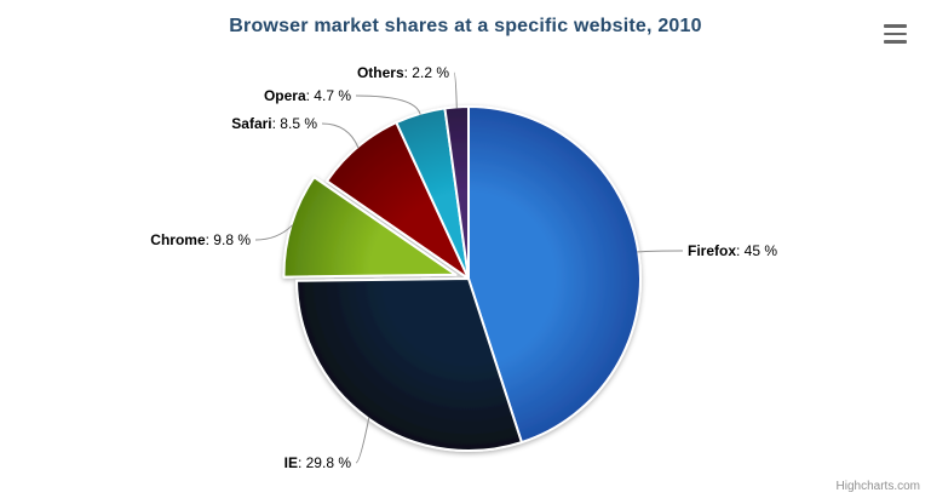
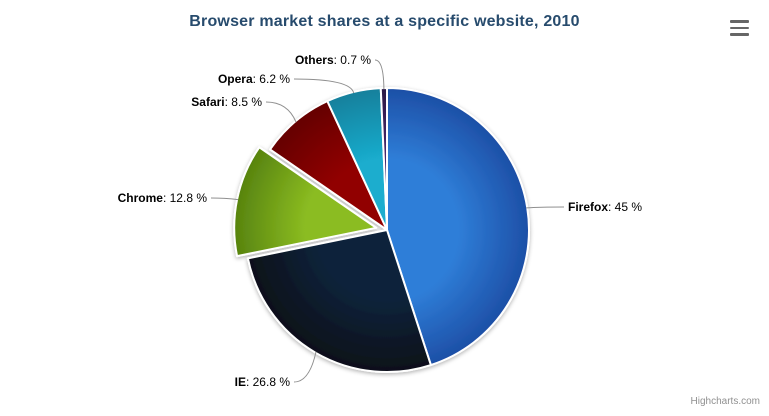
IE: 29.8 -> 26.8
Chrome: 9.8 -> 12.8
Opera: 4.7 -> 6.2
Others: 2.2 -> 0.7
